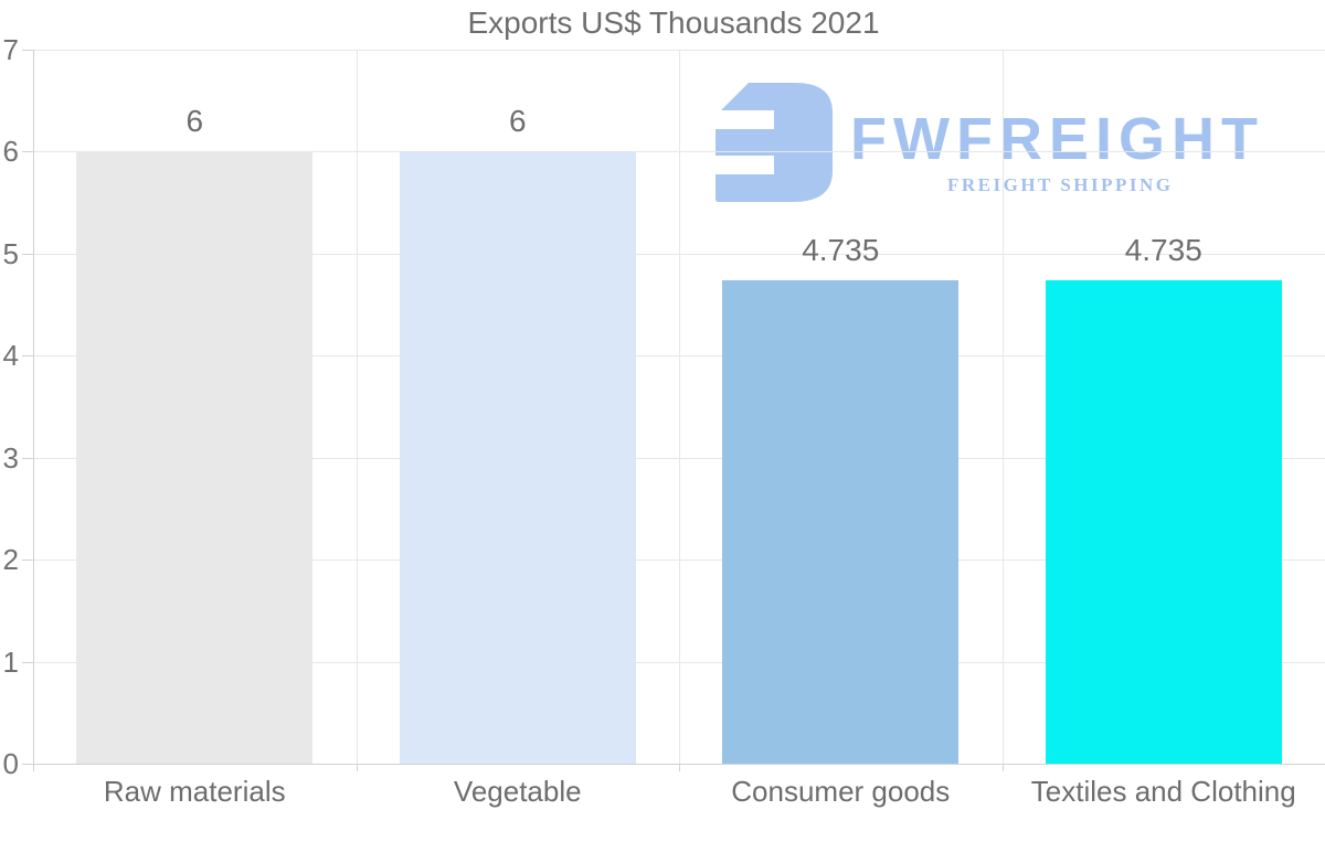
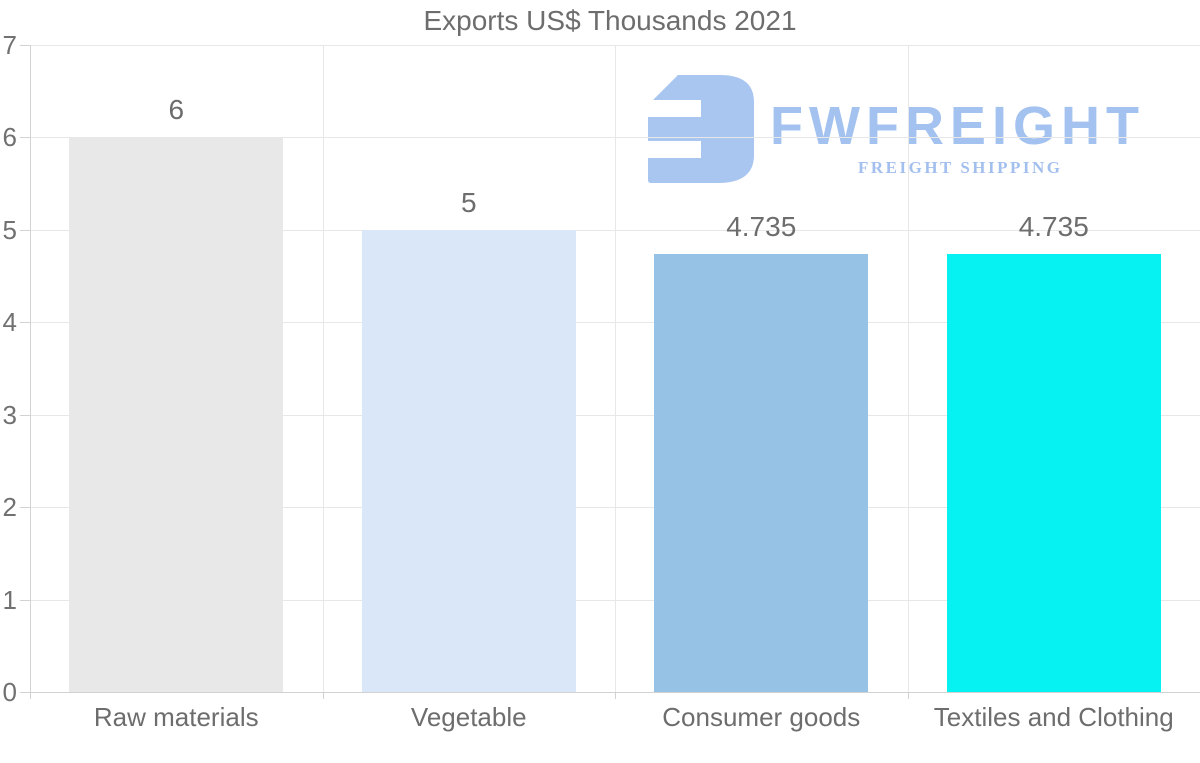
Vegetable: 6 -> 5
